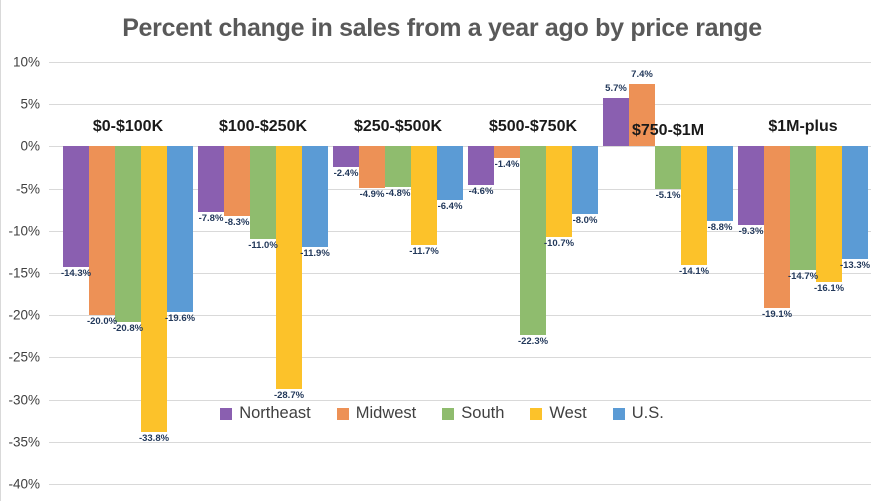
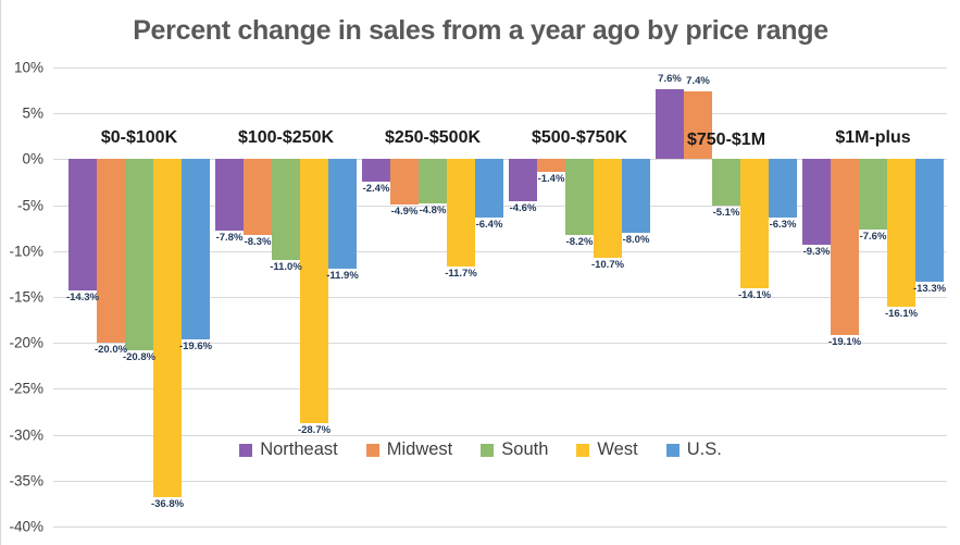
West/$0-$100K: -33.8% -> -36.8%
South/$500-$750K: -22.3% -> -8.2%
Northeast/$750-$1M: 5.7% -> 7.6%
U.S./$750-$1M: -8.8% -> -6.3%
South/$1M-plus: -14.7% -> -7.6%
